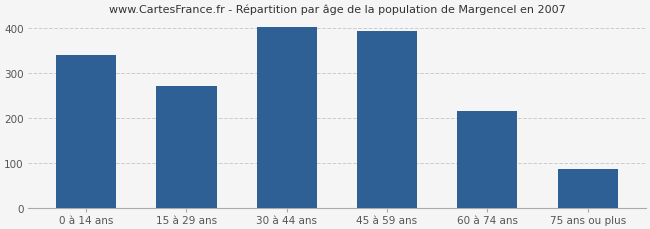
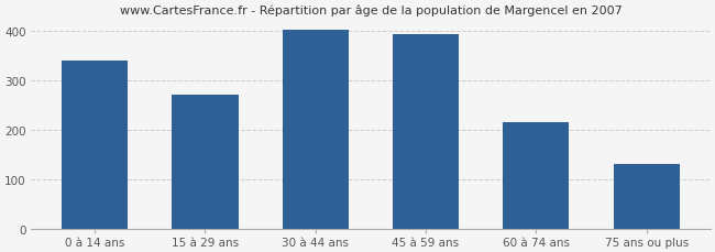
75 ans ou plus: 86 -> 130
